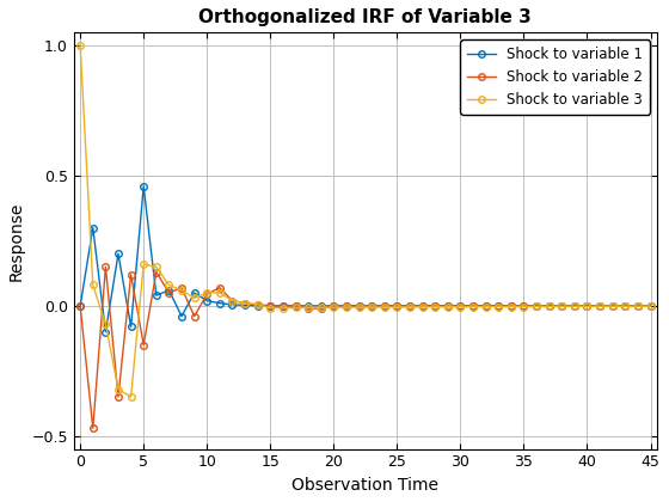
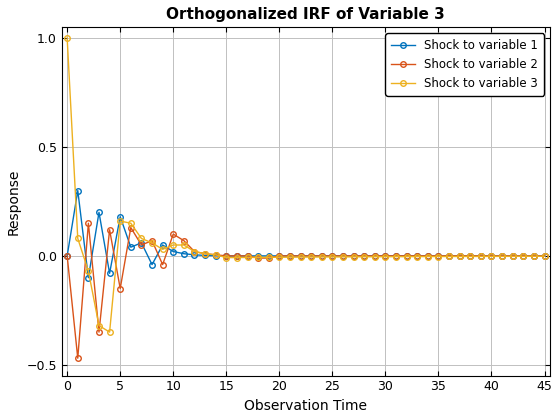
Shock to variable 1/5: 0.460 -> 0.180
Shock to variable 2/10: 0.045 -> 0.100
